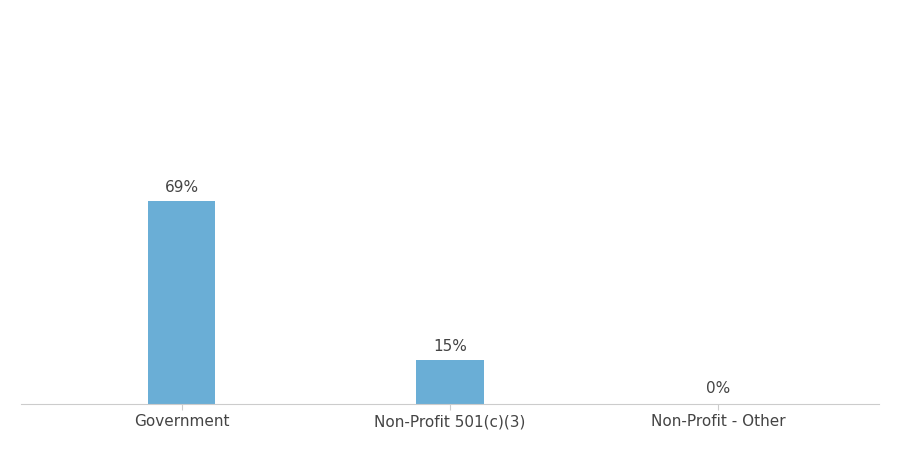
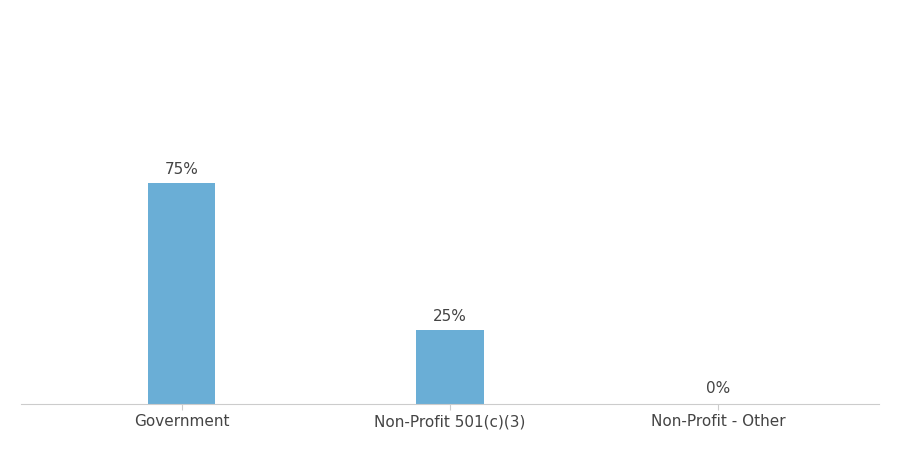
Government: 69% -> 75%
Non-Profit 501(c)(3): 15% -> 25%
